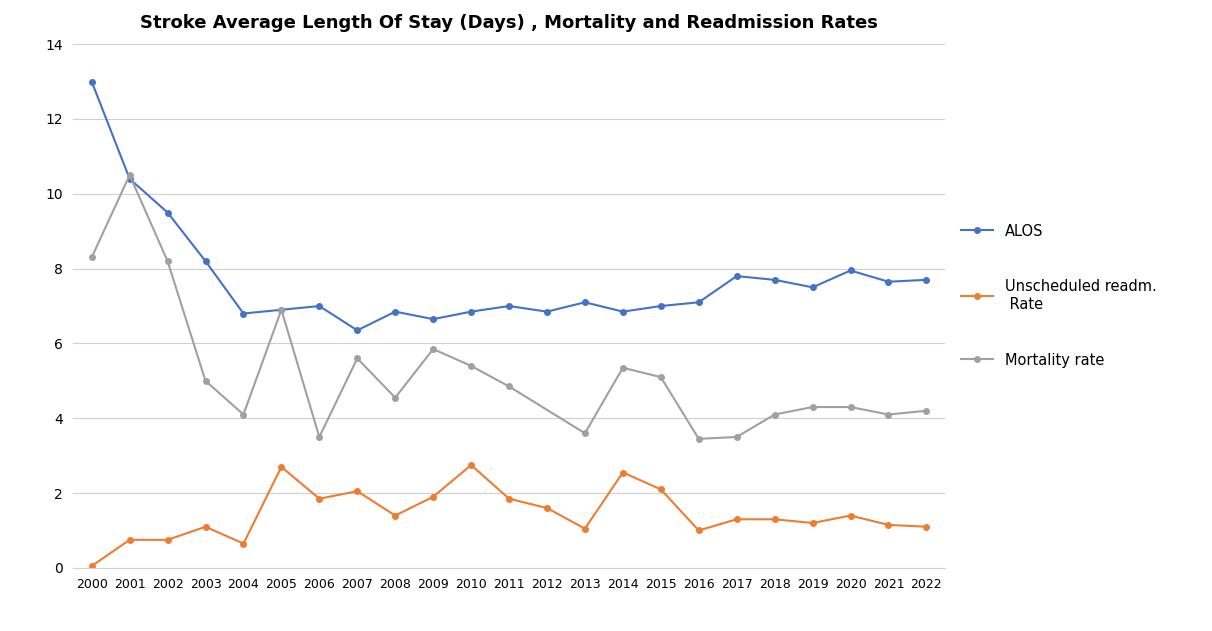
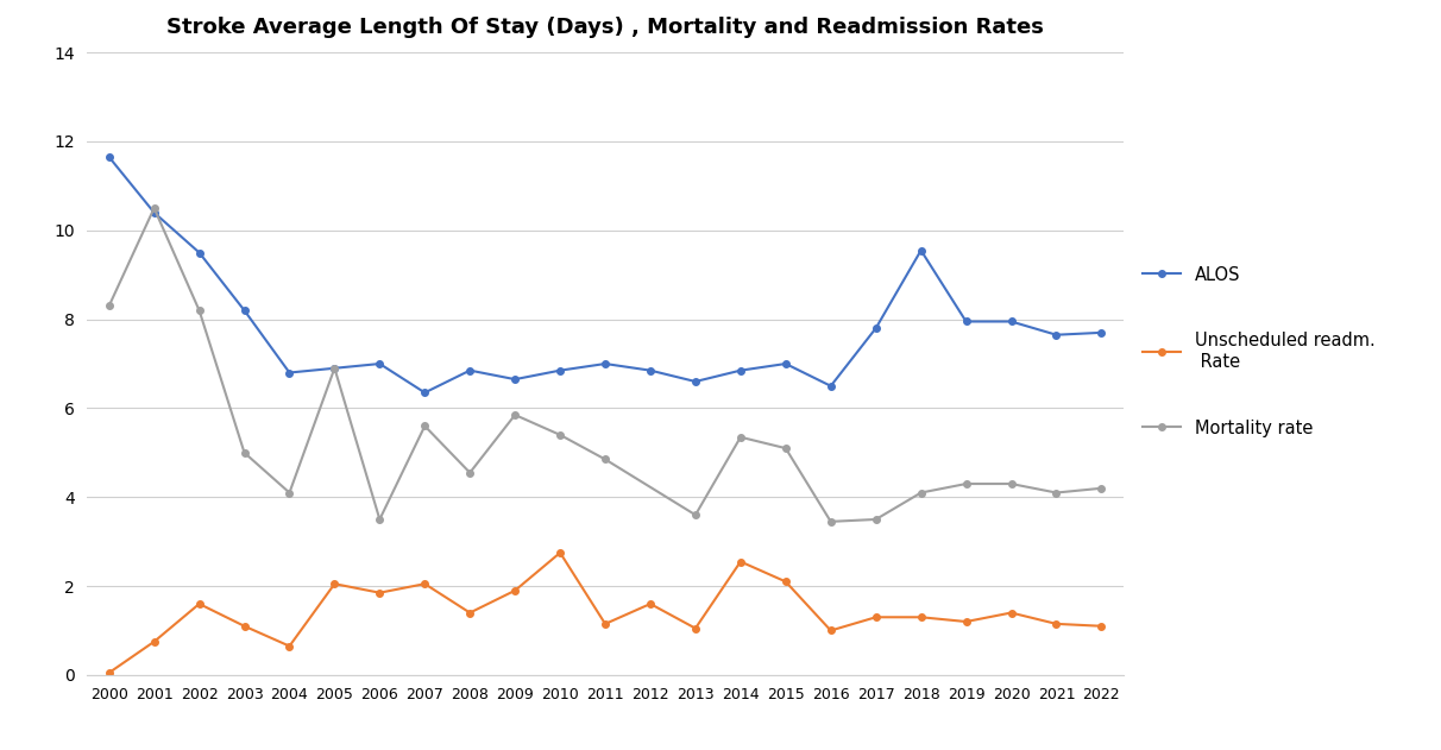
ALOS/2000: 13.00 -> 11.65
Unscheduled readm. Rate/2002: 0.75 -> 1.60
Unscheduled readm. Rate/2005: 2.70 -> 2.05
Unscheduled readm. Rate/2011: 1.85 -> 1.15
ALOS/2013: 7.10 -> 6.60
ALOS/2016: 7.10 -> 6.50
ALOS/2018: 7.70 -> 9.55
ALOS/2019: 7.50 -> 7.95
